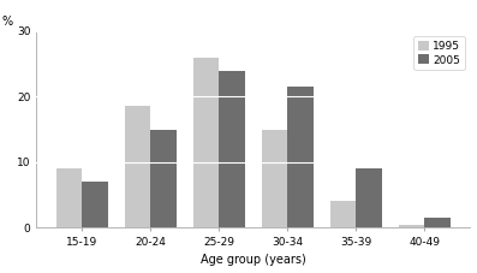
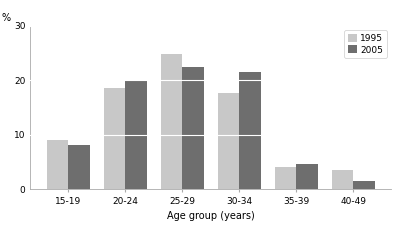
2005/15-19: 7.0 -> 8.2
2005/20-24: 15.0 -> 19.8
1995/25-29: 26.0 -> 24.8
2005/25-29: 24.0 -> 22.4
1995/30-34: 15.0 -> 17.6
2005/35-39: 9.0 -> 4.6
1995/40-49: 0.5 -> 3.6
